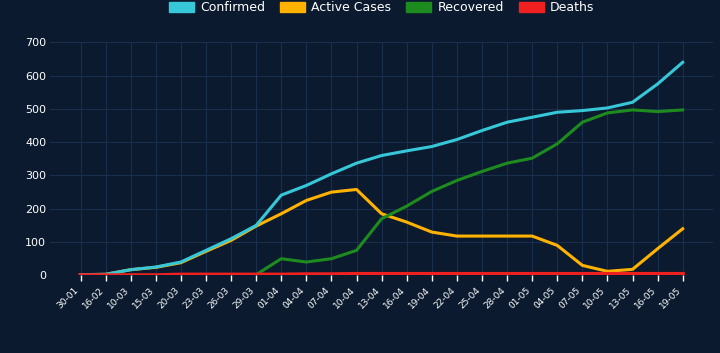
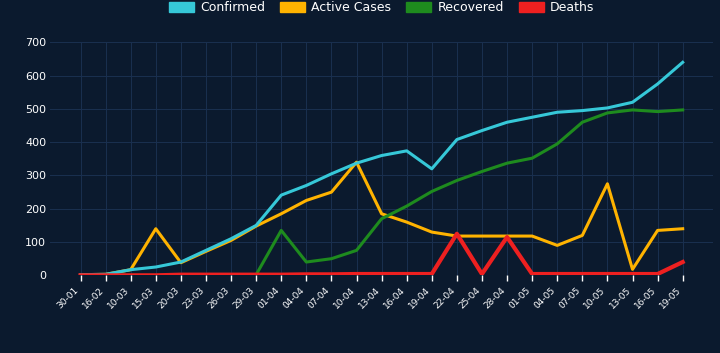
Active Cases/15-03: 24 -> 140
Recovered/01-04: 50 -> 135
Active Cases/10-04: 258 -> 340
Confirmed/19-04: 387 -> 320
Deaths/22-04: 4 -> 125
Deaths/28-04: 4 -> 115
Active Cases/07-05: 30 -> 120
Active Cases/10-05: 12 -> 275
Active Cases/16-05: 80 -> 135
Deaths/19-05: 4 -> 40
